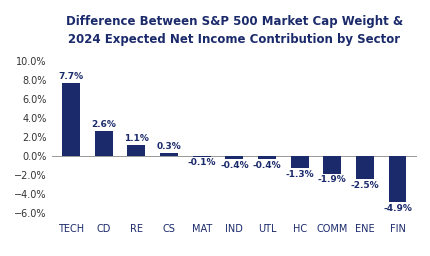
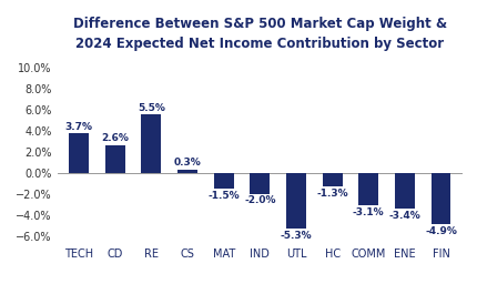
TECH: 7.7% -> 3.7%
RE: 1.1% -> 5.5%
MAT: -0.1% -> -1.5%
IND: -0.4% -> -2.0%
UTL: -0.4% -> -5.3%
COMM: -1.9% -> -3.1%
ENE: -2.5% -> -3.4%
